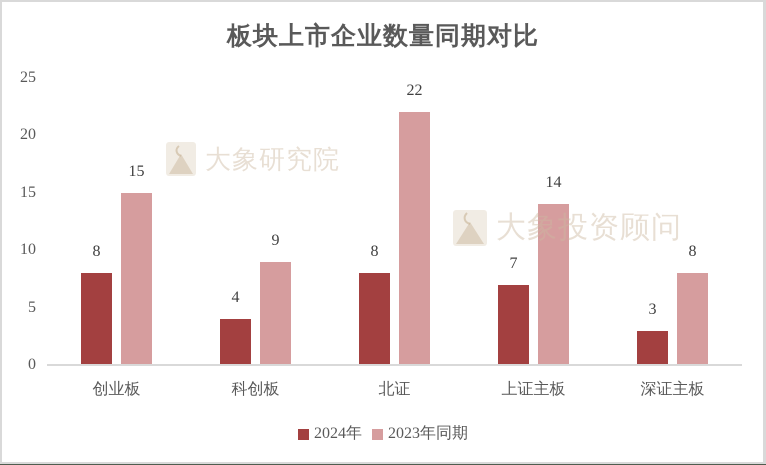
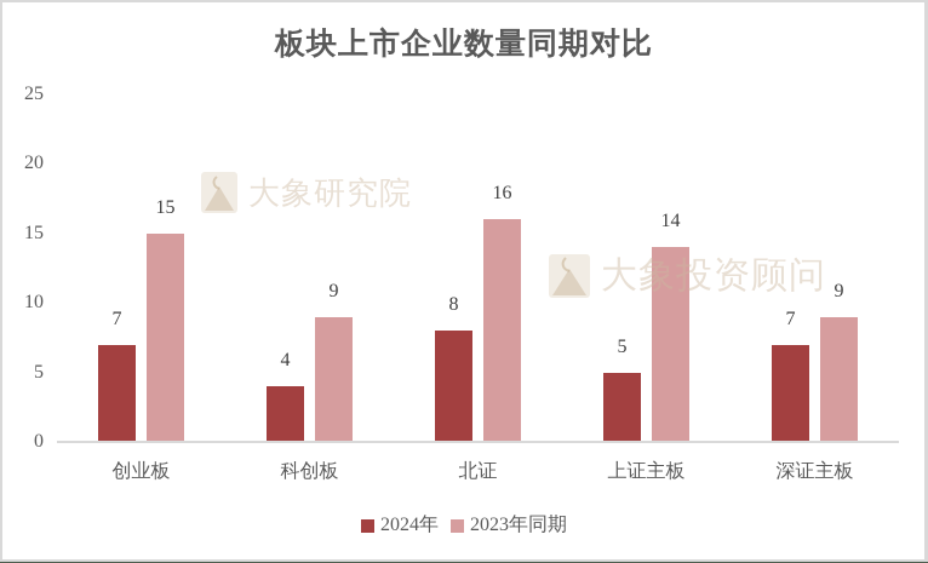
2024年/创业板: 8 -> 7
2023年同期/北证: 22 -> 16
2024年/上证主板: 7 -> 5
2024年/深证主板: 3 -> 7
2023年同期/深证主板: 8 -> 9
